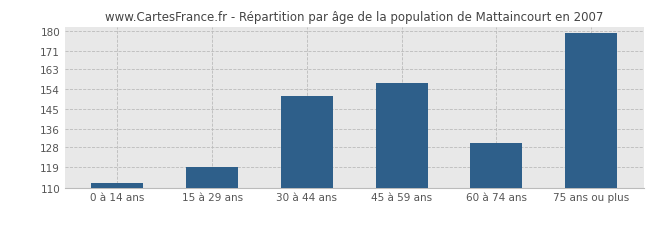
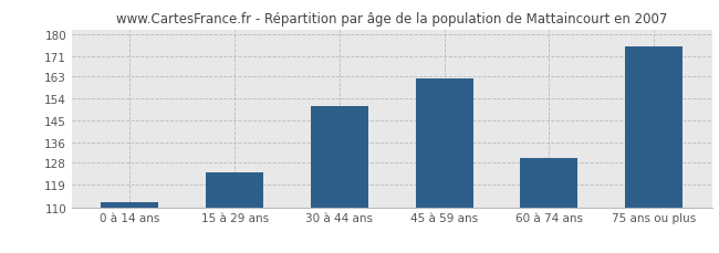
15 à 29 ans: 119 -> 124
45 à 59 ans: 157 -> 162
75 ans ou plus: 179 -> 175
